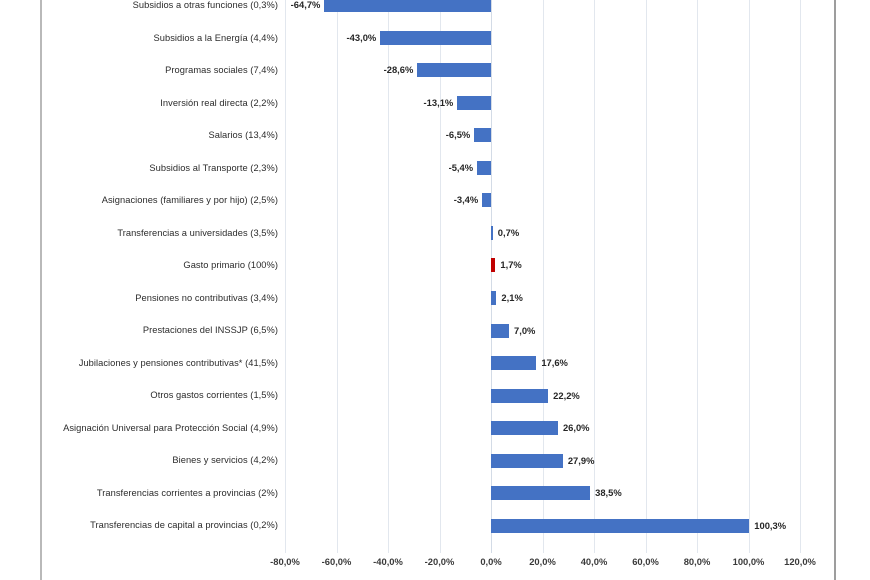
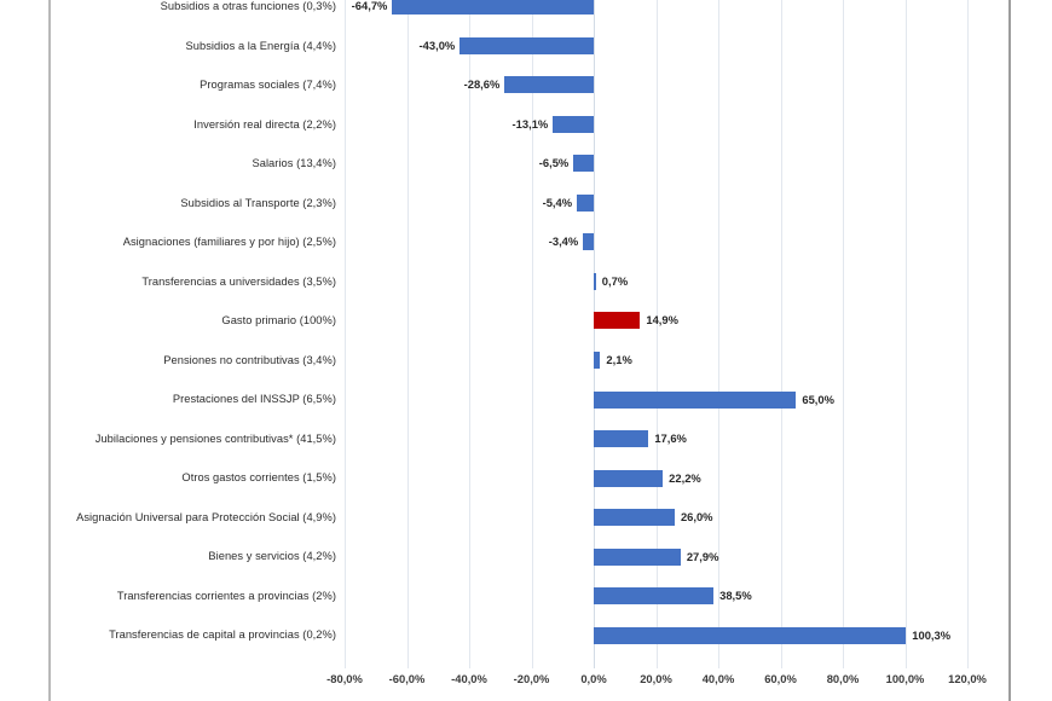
Gasto primario (100%): 1,7% -> 14,9%
Prestaciones del INSSJP (6,5%): 7,0% -> 65,0%
